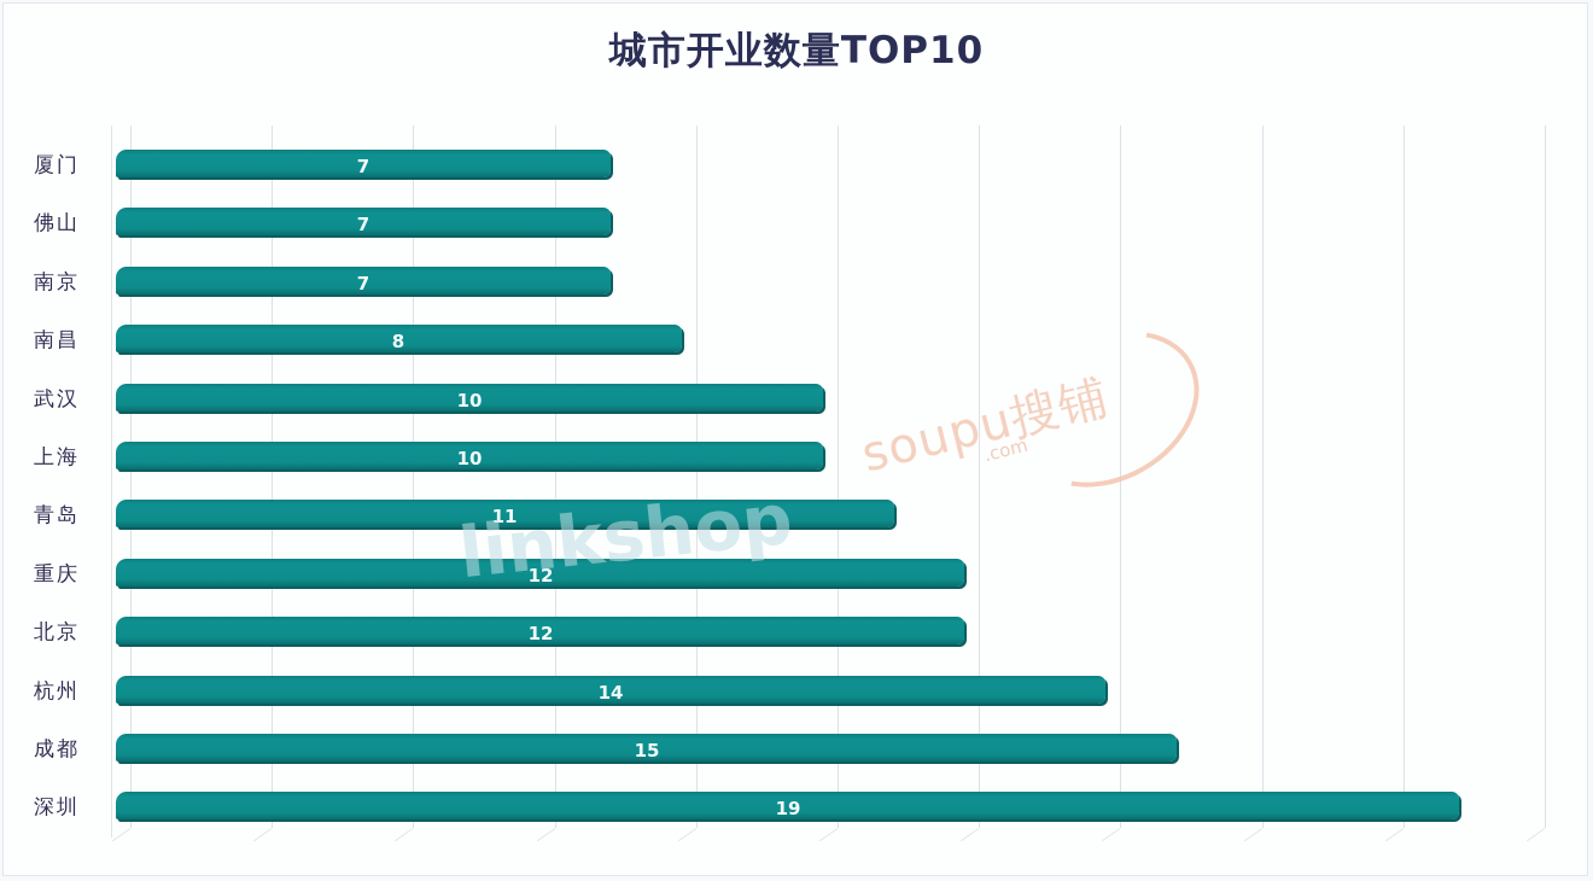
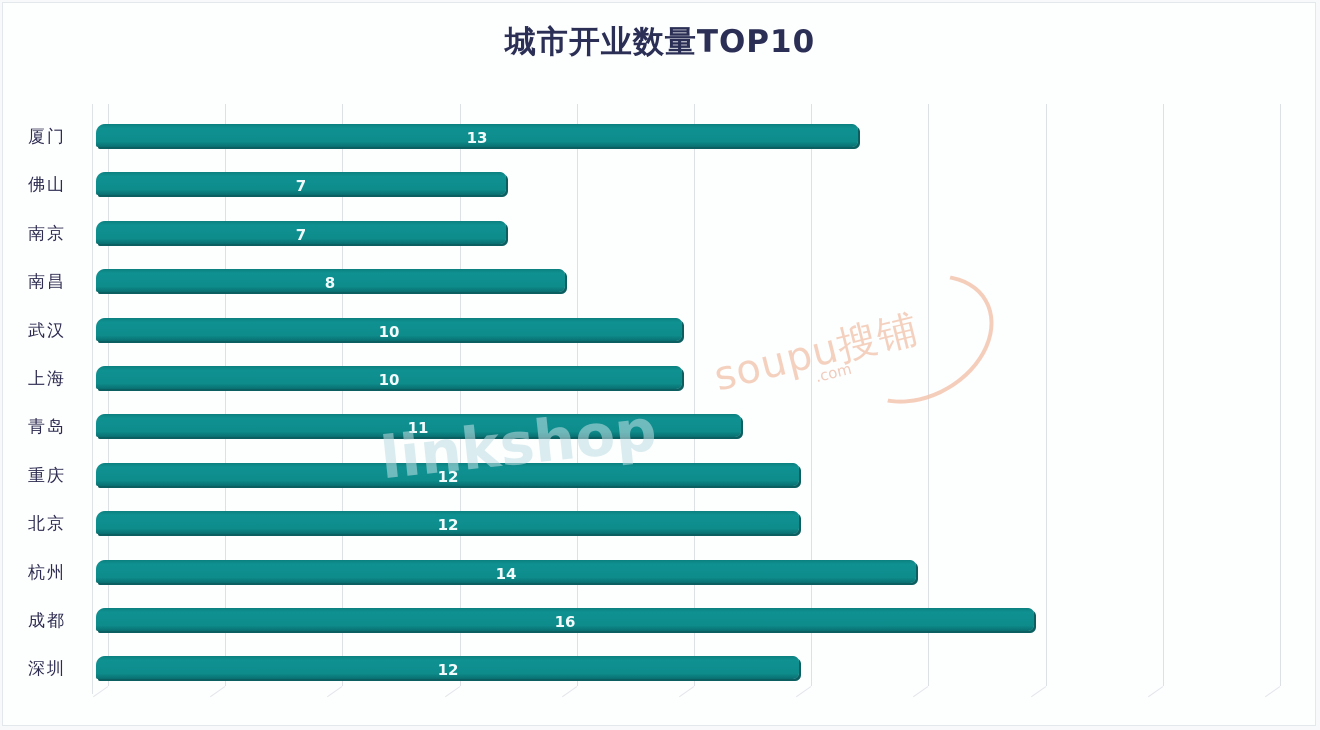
厦门: 7 -> 13
成都: 15 -> 16
深圳: 19 -> 12
